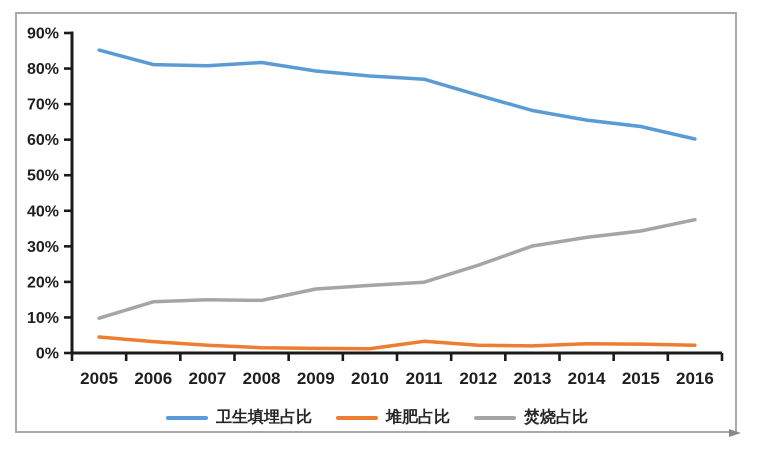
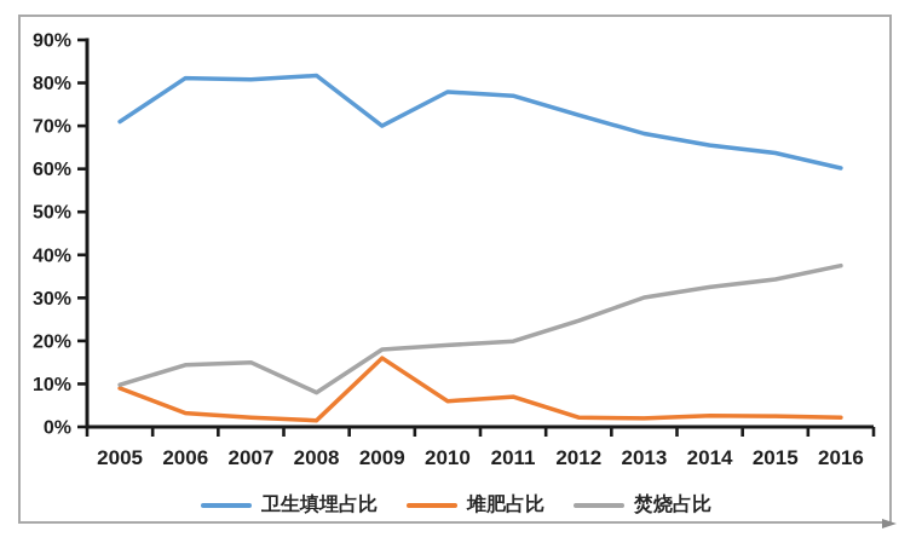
卫生填埋占比/2005: 85% -> 71%
堆肥占比/2005: 4% -> 9%
焚烧占比/2008: 15% -> 8%
卫生填埋占比/2009: 79% -> 70%
堆肥占比/2009: 1% -> 16%
堆肥占比/2010: 1% -> 6%
堆肥占比/2011: 3% -> 7%
